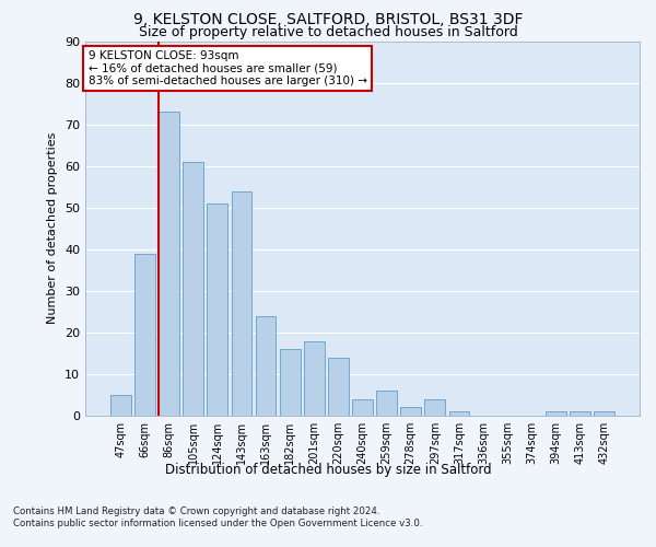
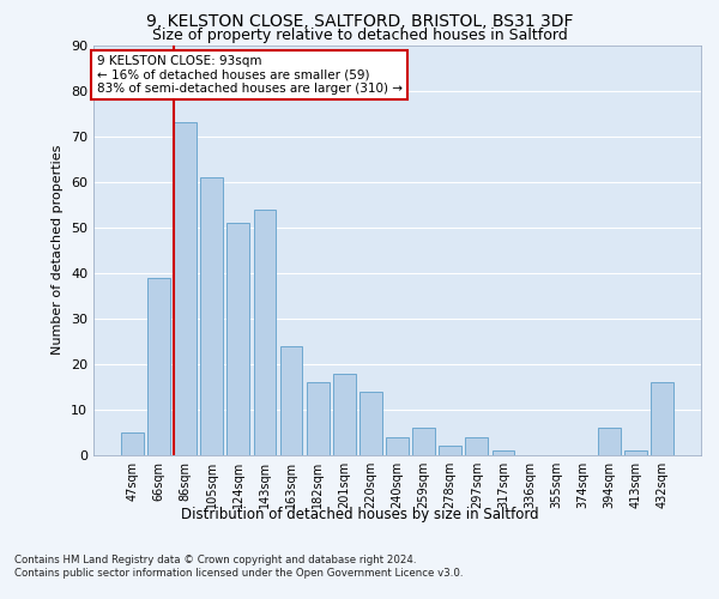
394sqm: 1 -> 6
432sqm: 1 -> 16
